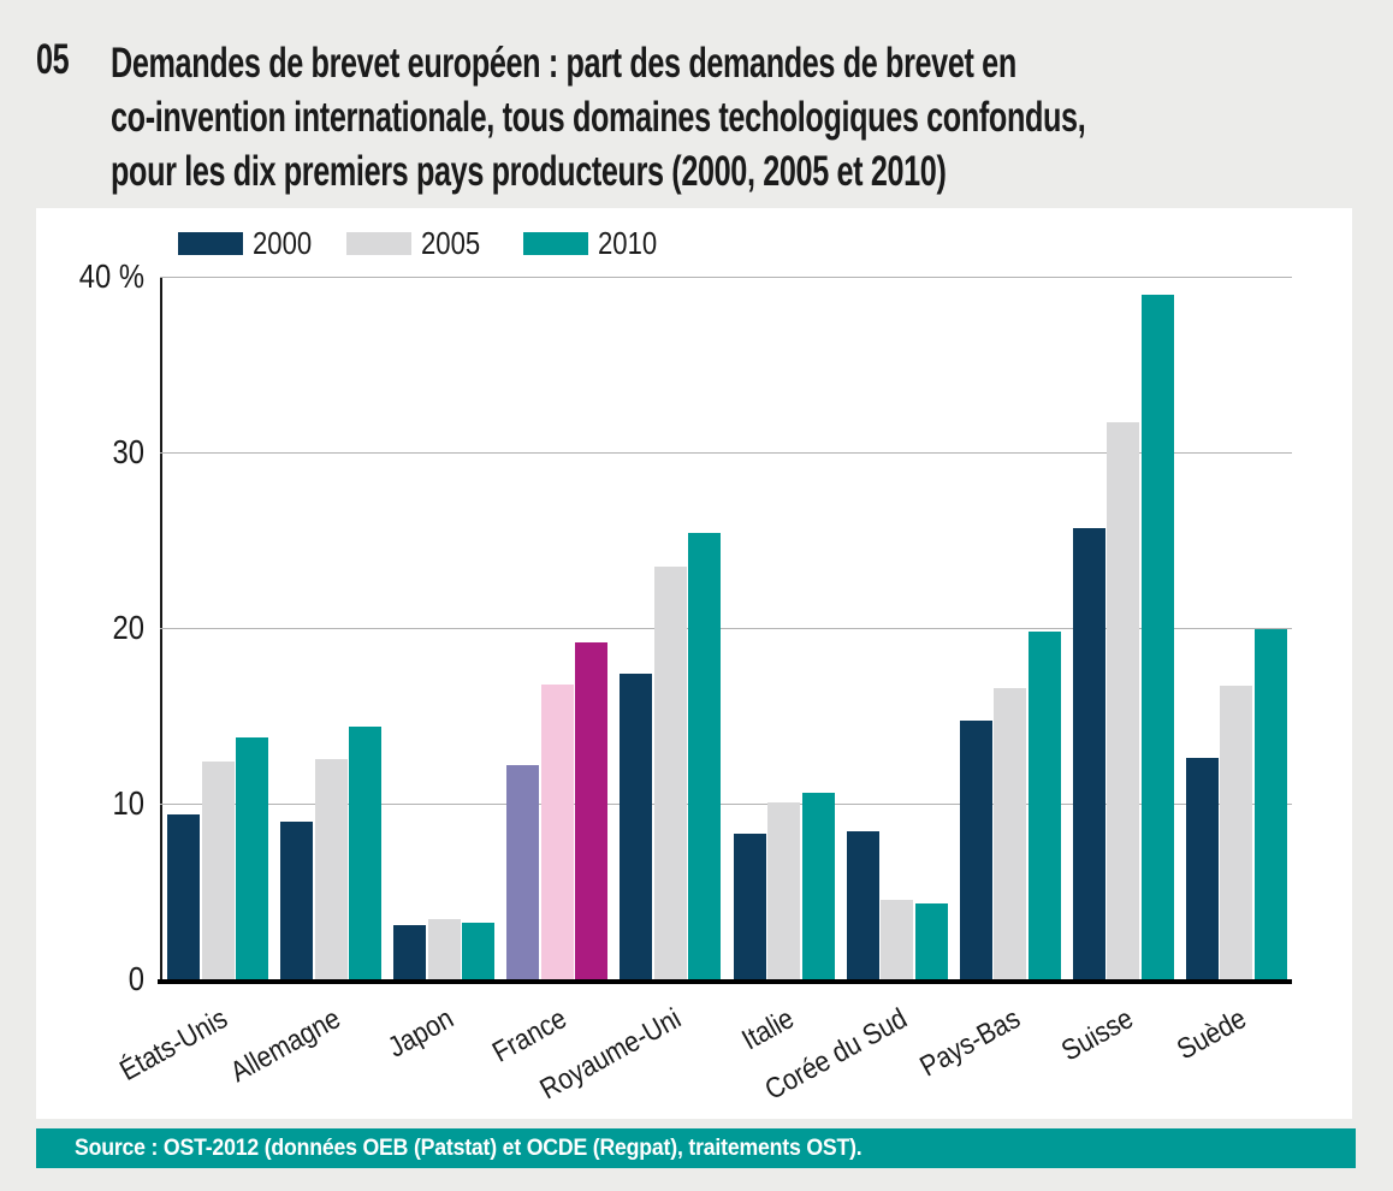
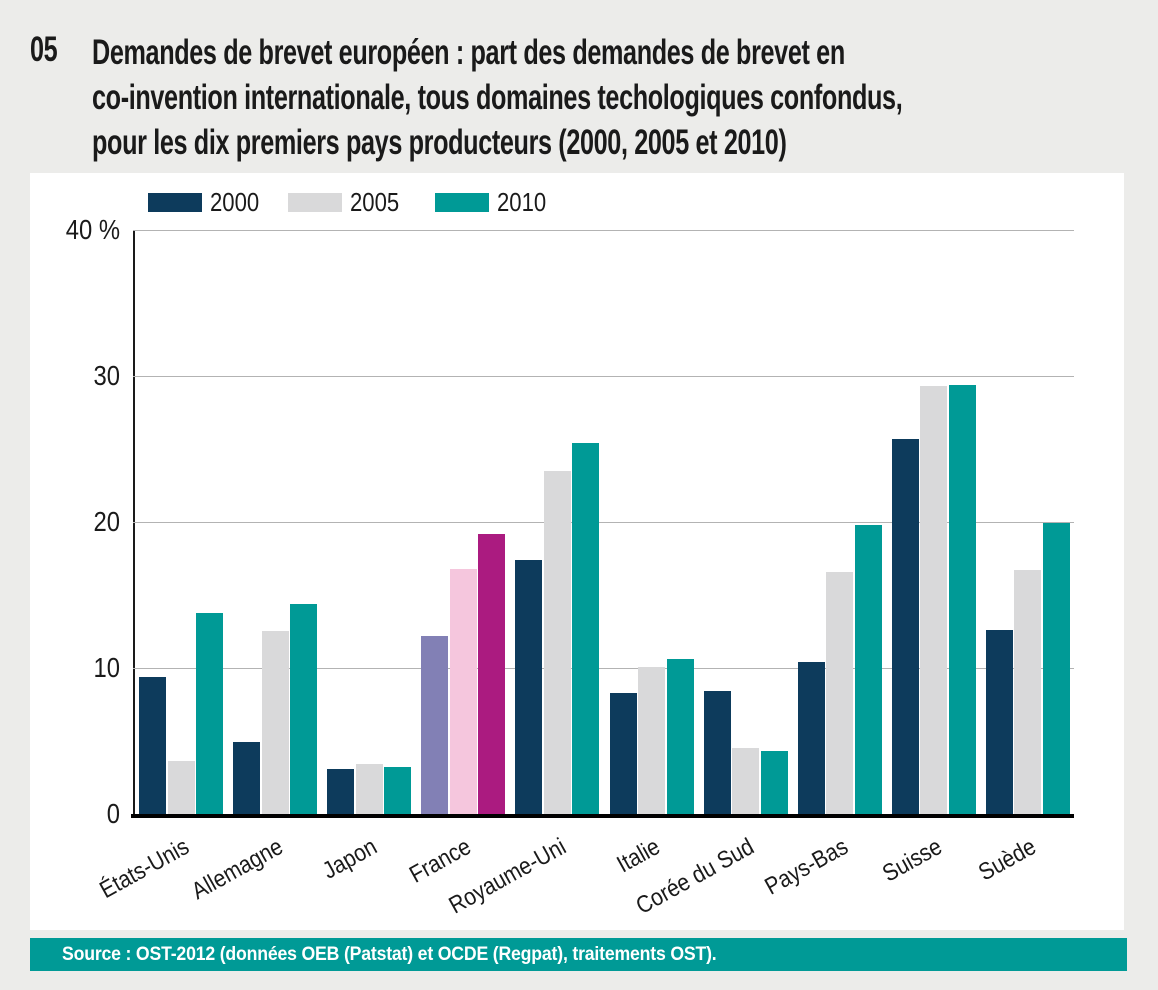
2005/États-Unis: 12.4% -> 3.6%
2000/Allemagne: 9.0% -> 4.9%
2000/Pays-Bas: 14.7% -> 10.4%
2005/Suisse: 31.7% -> 29.3%
2010/Suisse: 39.0% -> 29.4%
